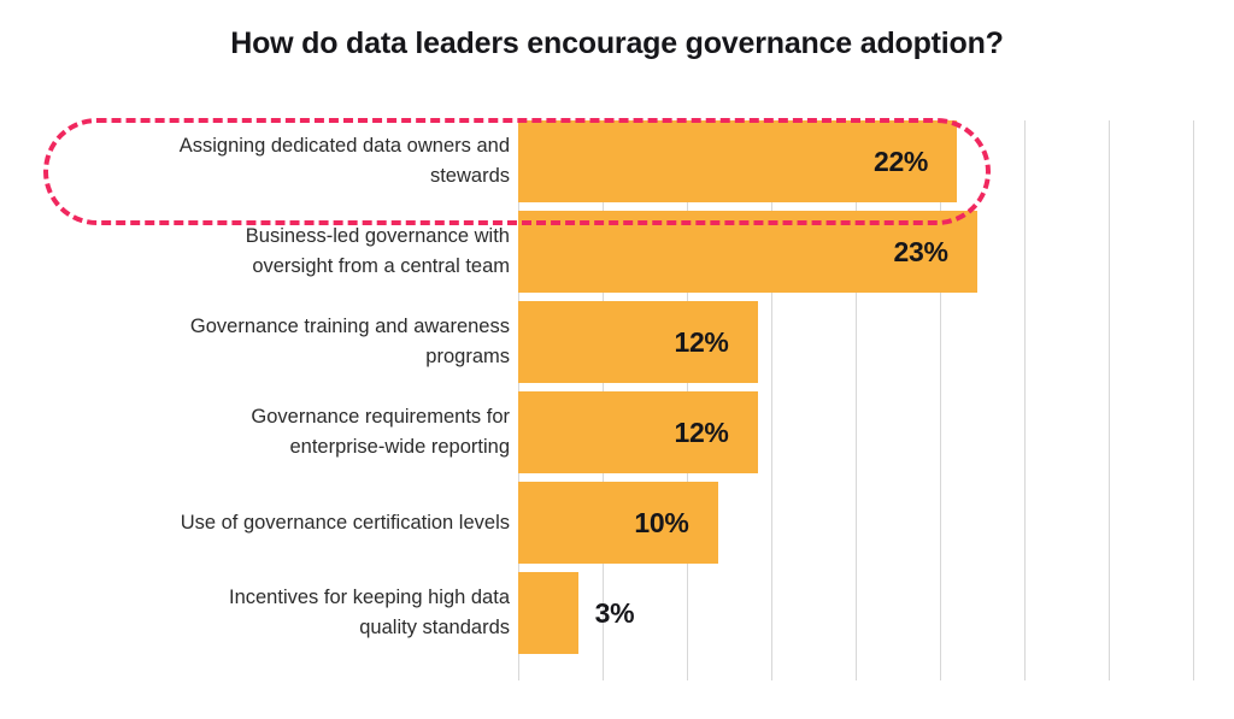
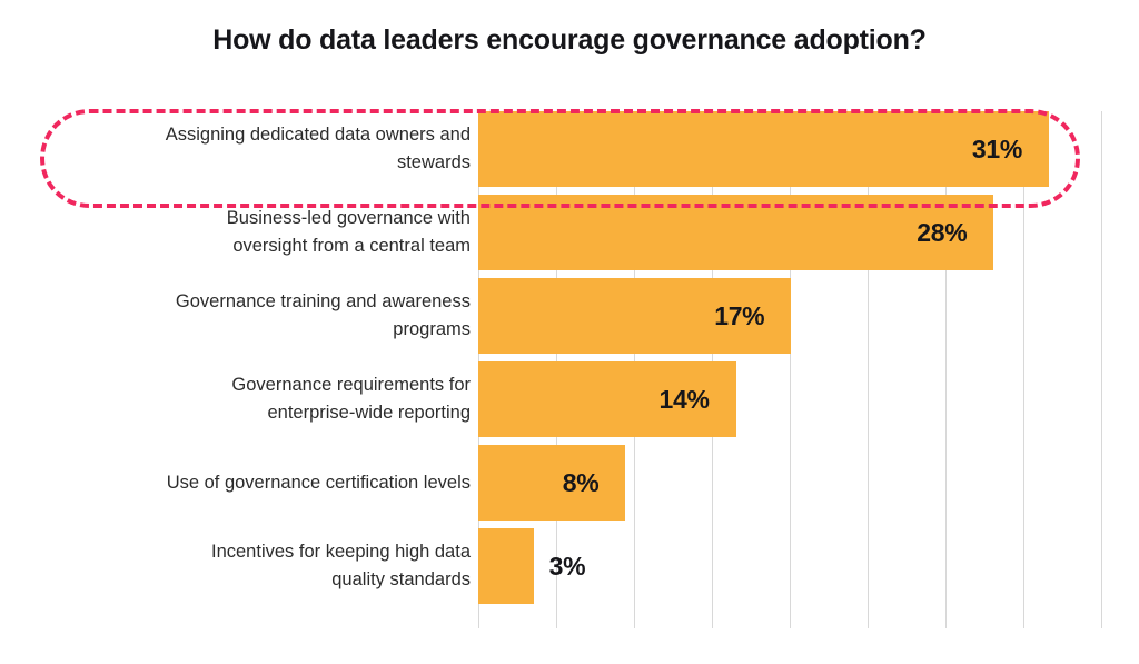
Assigning dedicated data owners and stewards: 22% -> 31%
Business-led governance with oversight from a central team: 23% -> 28%
Governance training and awareness programs: 12% -> 17%
Governance requirements for enterprise-wide reporting: 12% -> 14%
Use of governance certification levels: 10% -> 8%
